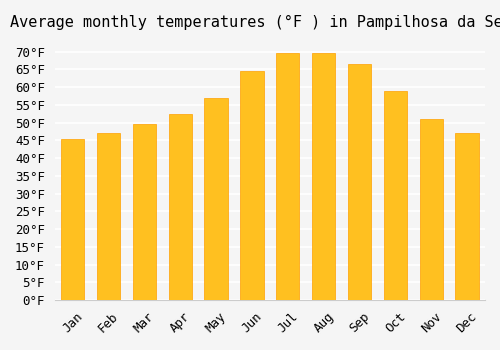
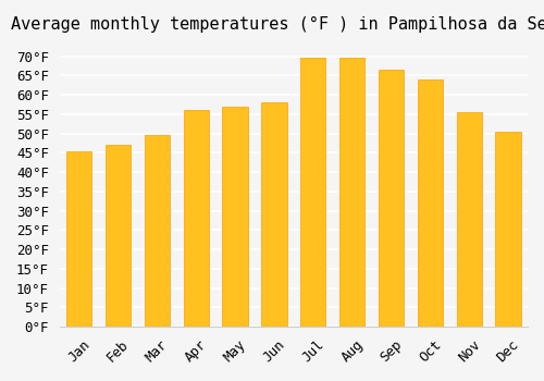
Apr: 52.5°F -> 56.0°F
Jun: 64.5°F -> 58.0°F
Oct: 59.0°F -> 64.0°F
Nov: 51.0°F -> 55.5°F
Dec: 47.0°F -> 50.5°F
